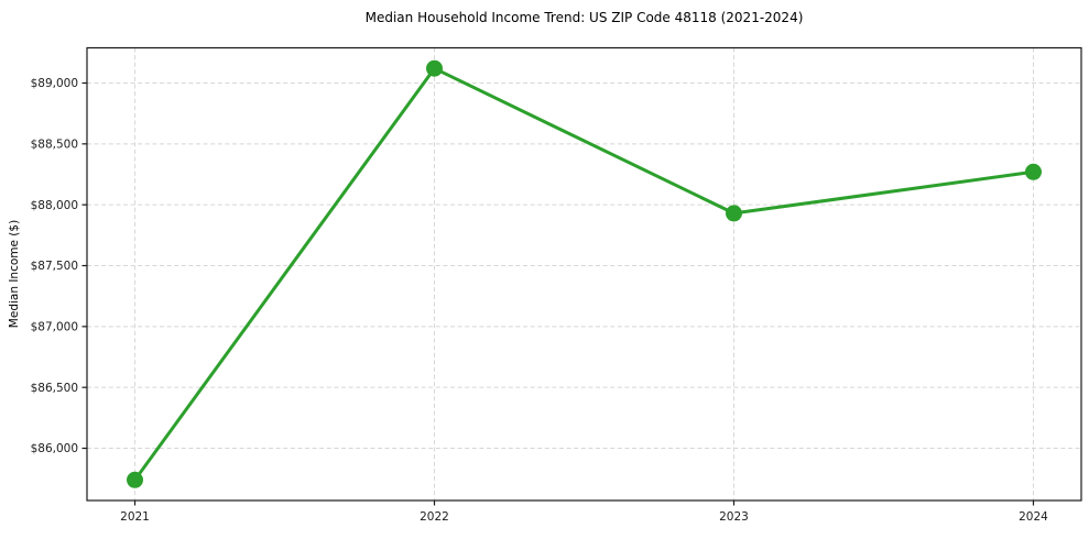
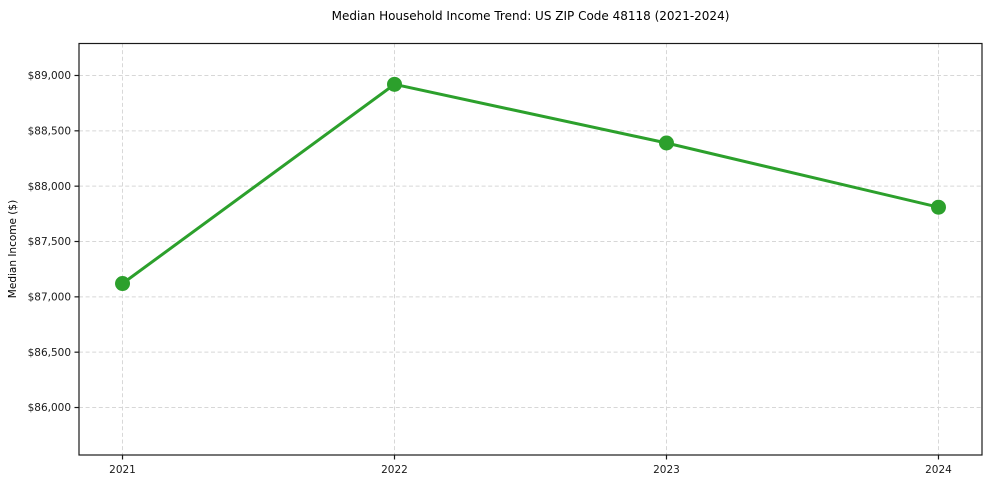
2021: $85740 -> $87120
2022: $89120 -> $88920
2023: $87930 -> $88390
2024: $88270 -> $87810
